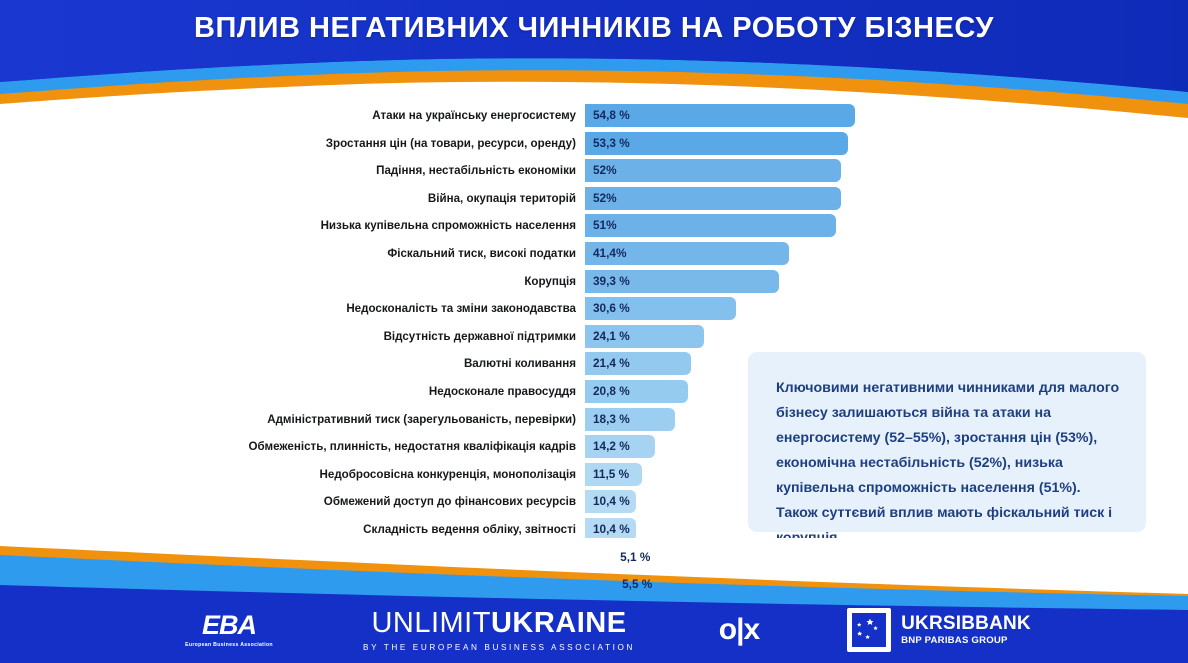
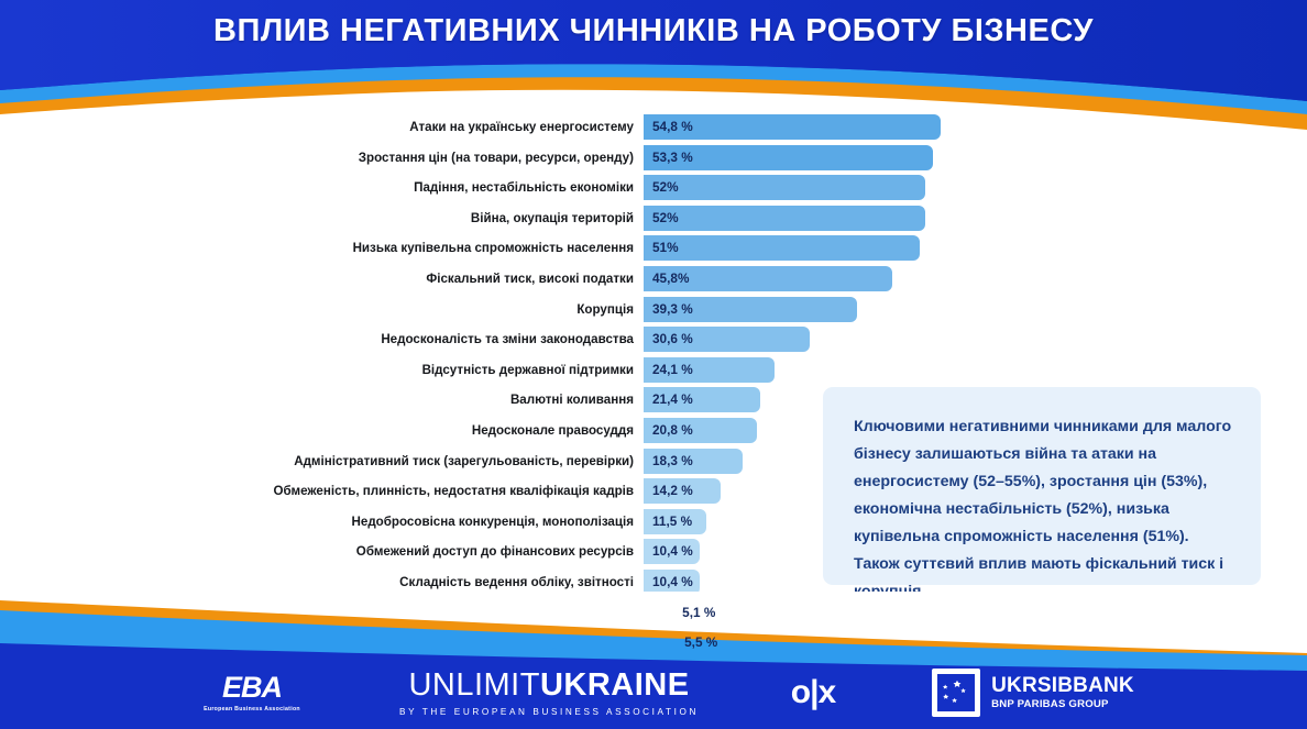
Фіскальний тиск, високі податки: 41,4% -> 45,8%
